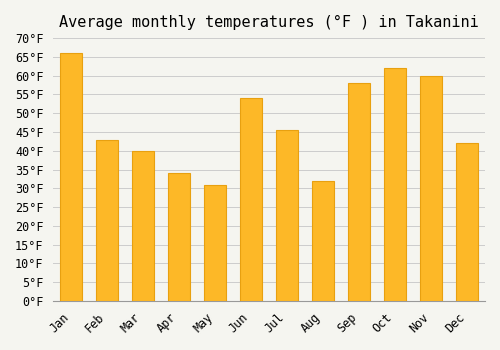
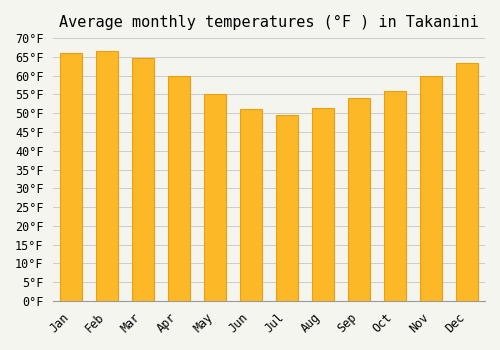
Feb: 43.0°F -> 66.5°F
Mar: 40.0°F -> 64.8°F
Apr: 34.0°F -> 60.0°F
May: 31.0°F -> 55.0°F
Jun: 54.0°F -> 51.0°F
Jul: 45.5°F -> 49.5°F
Aug: 32.0°F -> 51.5°F
Sep: 58.0°F -> 54.0°F
Oct: 62.0°F -> 56.0°F
Dec: 42.0°F -> 63.5°F
